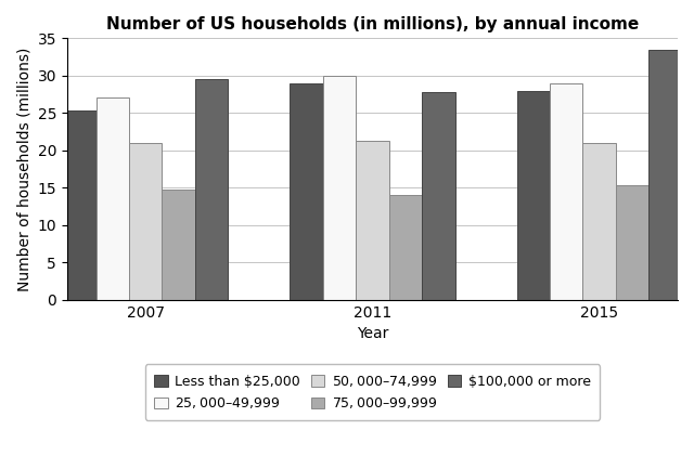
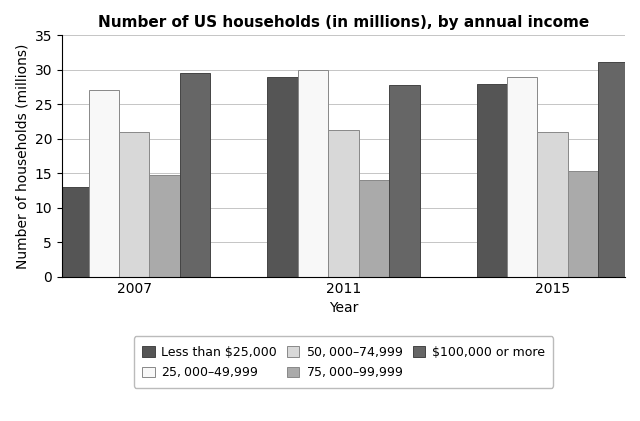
Less than $25,000/2007: 25.3 -> 13.0
$100,000 or more/2015: 33.5 -> 31.2
